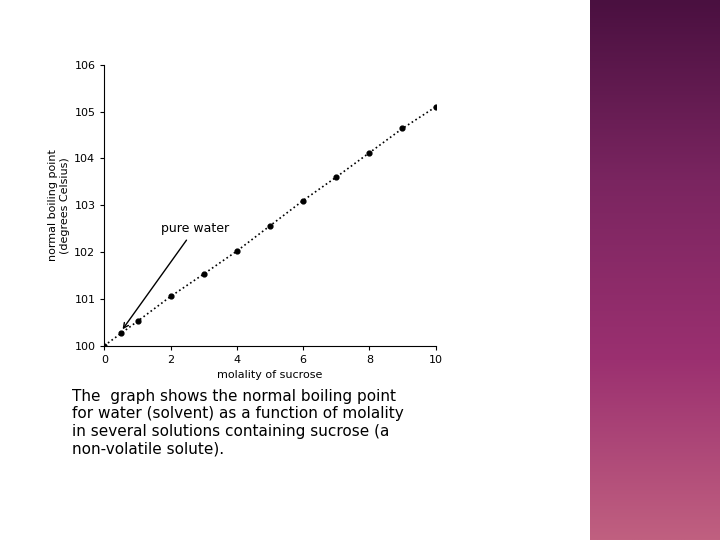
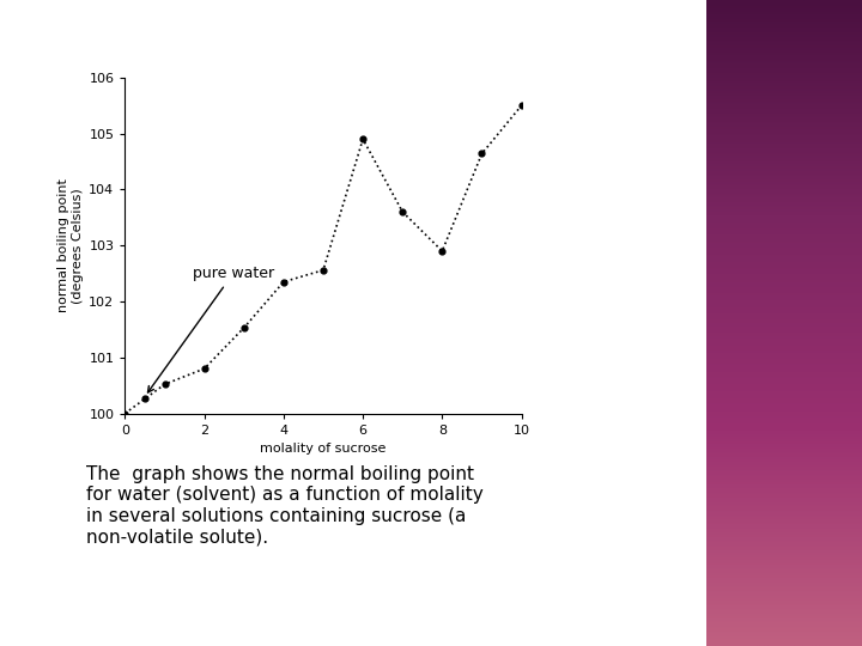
2: 101.05 -> 100.80
4: 102.02 -> 102.35
6: 103.10 -> 104.90
8: 104.12 -> 102.90
10: 105.10 -> 105.50
